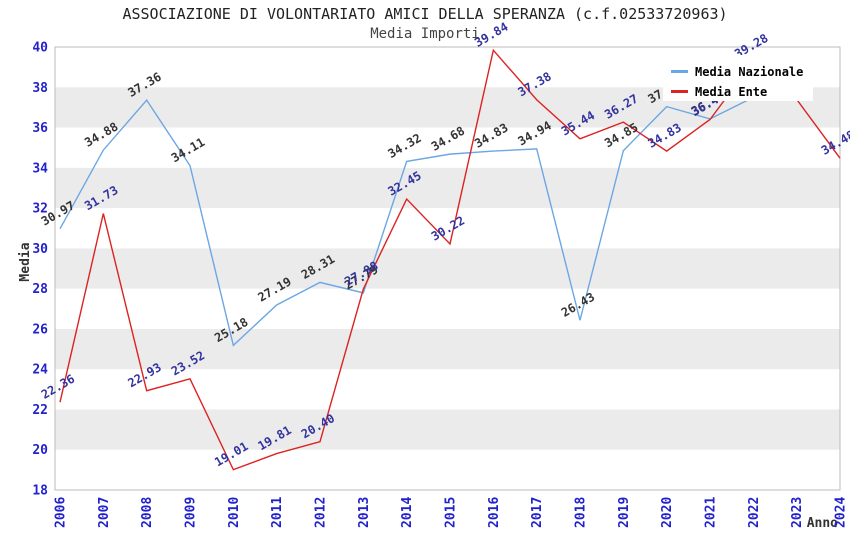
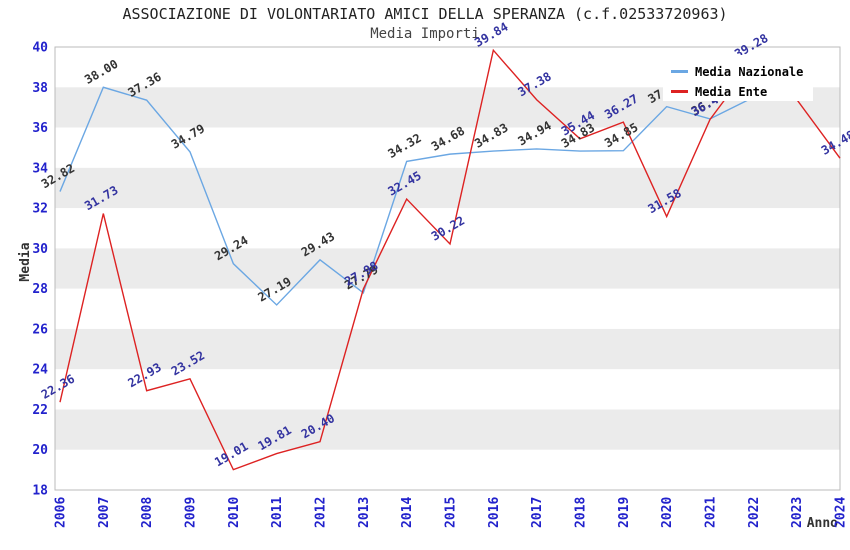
Media Nazionale/2006: 30.97 -> 32.82
Media Nazionale/2007: 34.88 -> 38.00
Media Nazionale/2009: 34.11 -> 34.79
Media Nazionale/2010: 25.18 -> 29.24
Media Nazionale/2012: 28.31 -> 29.43
Media Nazionale/2018: 26.43 -> 34.83
Media Ente/2020: 34.83 -> 31.58
